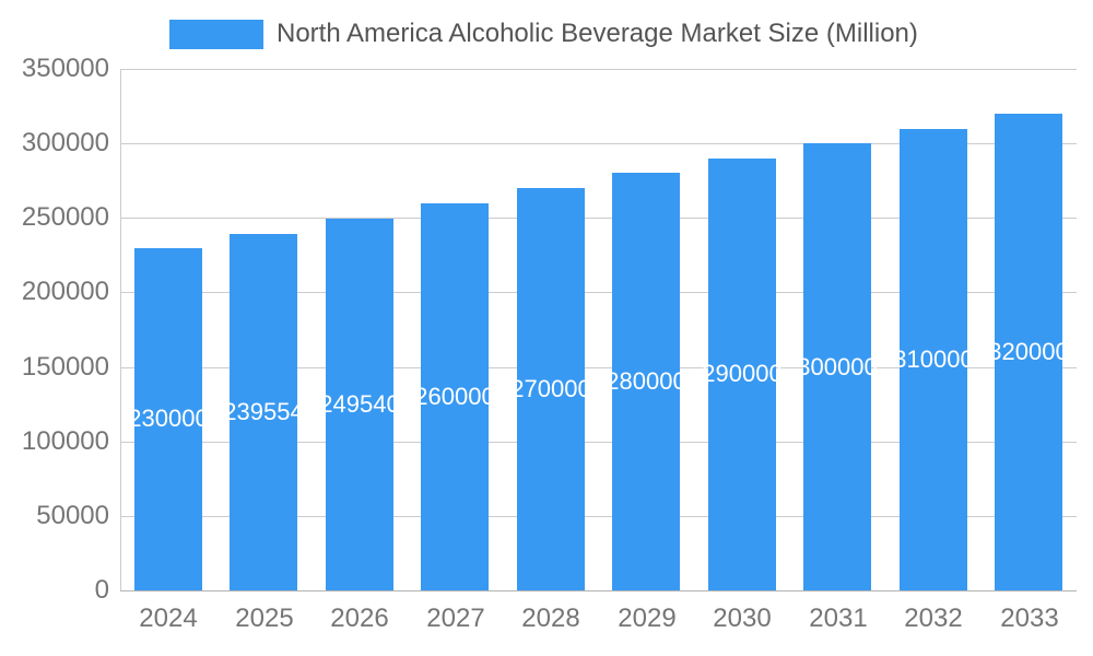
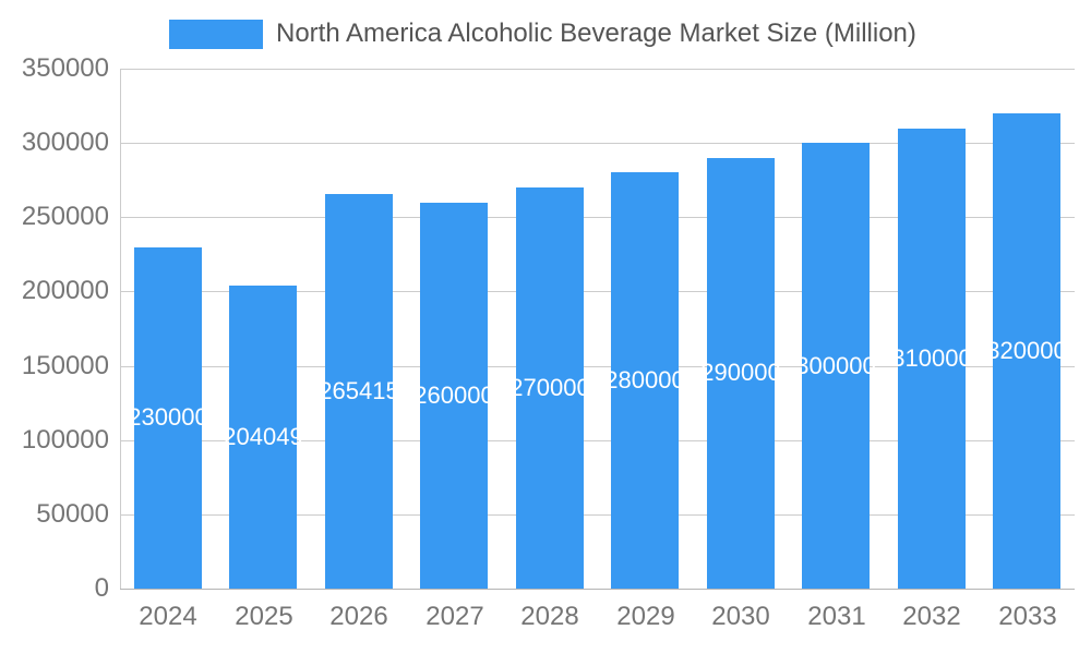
2025: 239554 -> 204049
2026: 249540 -> 265415
